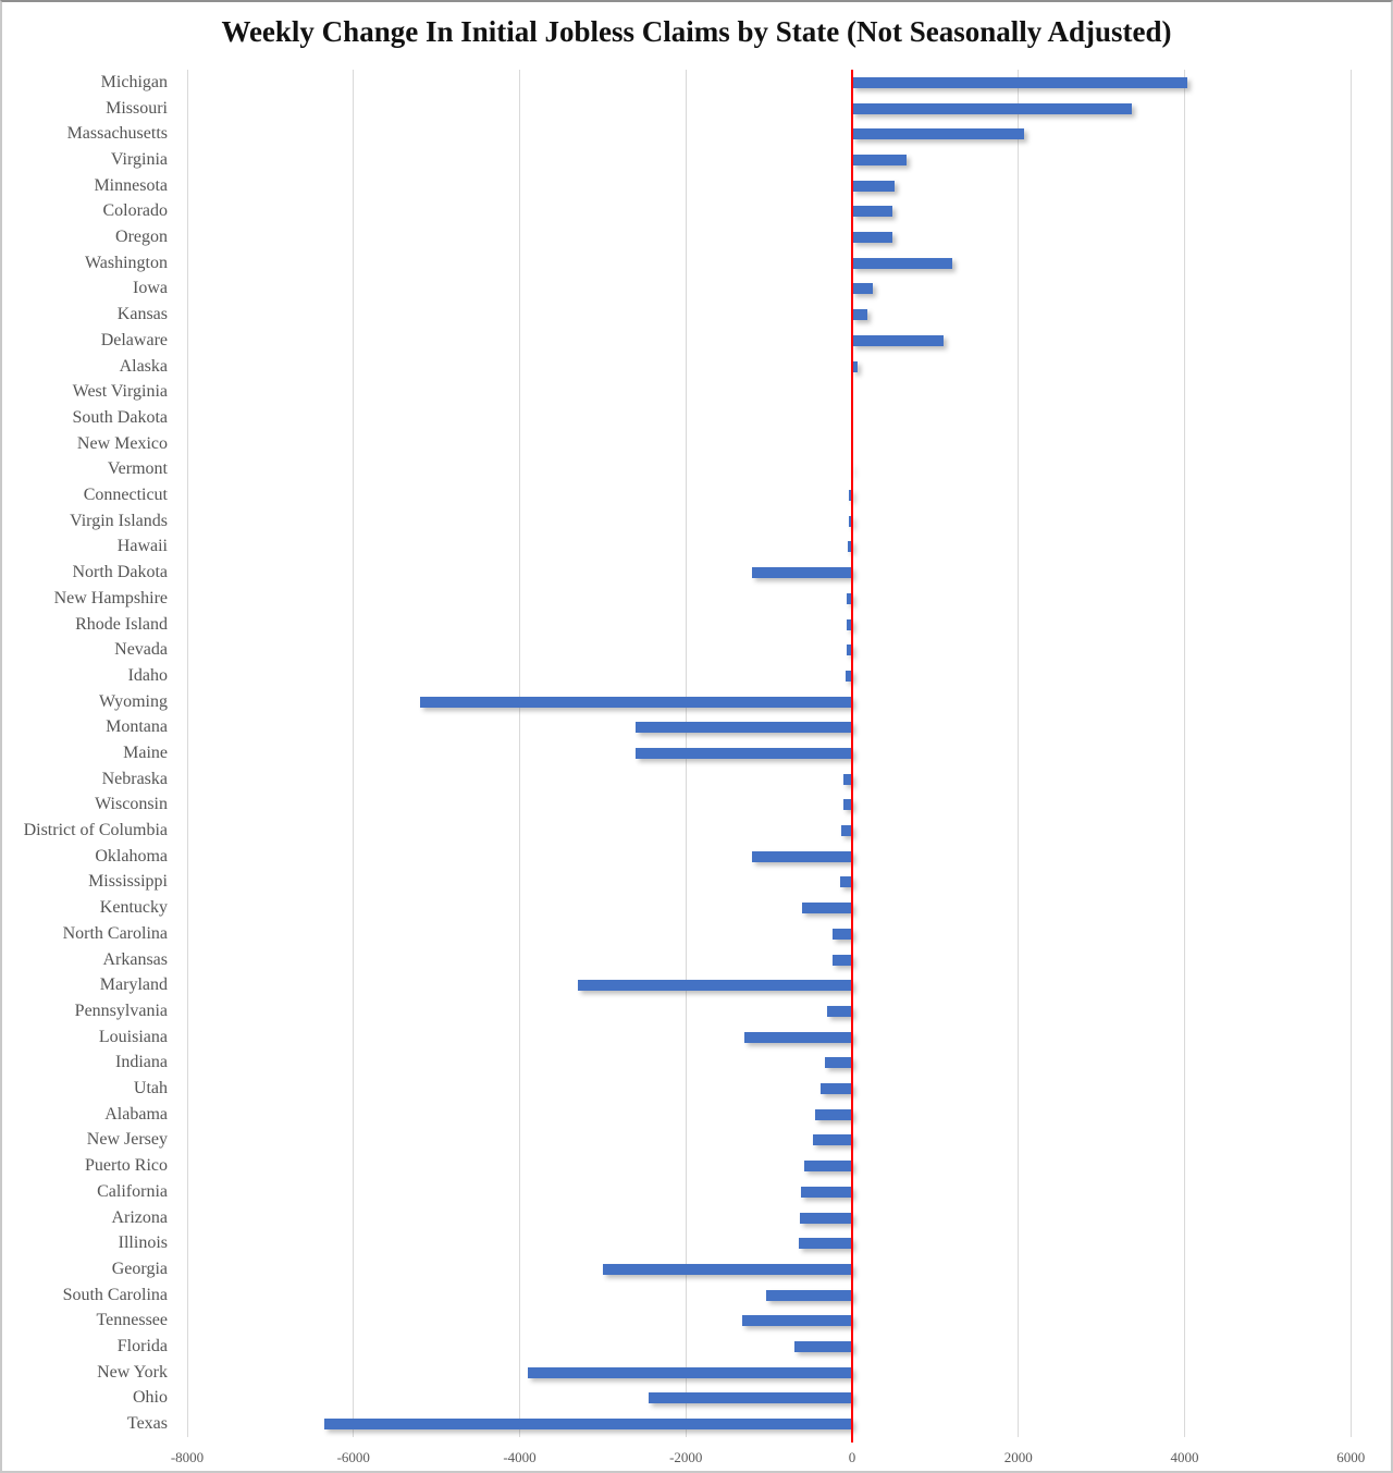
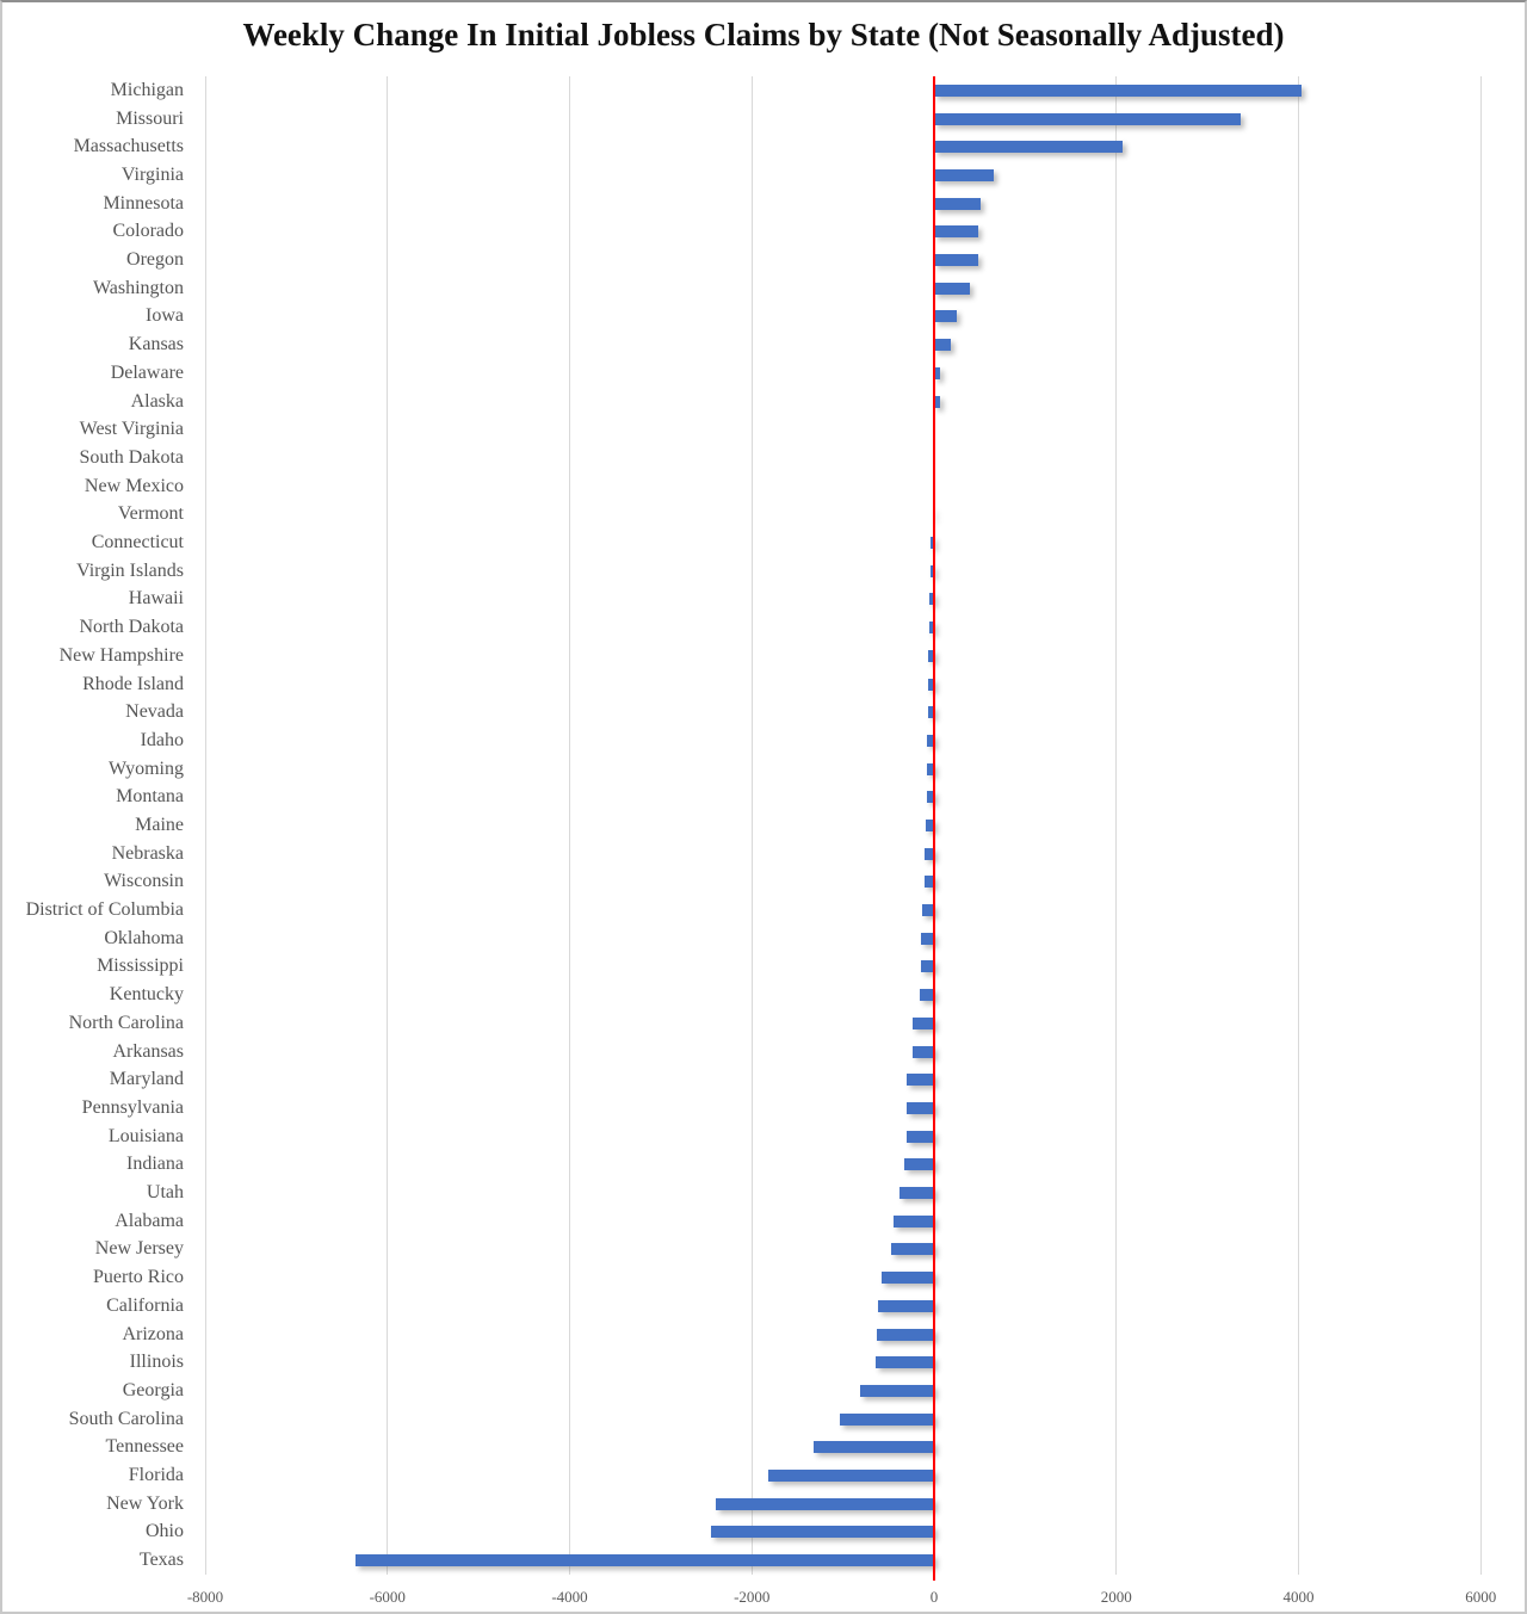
Washington: 1200 -> 400
Delaware: 1100 -> 100
North Dakota: -1200 -> -100
Wyoming: -5200 -> -100
Montana: -2600 -> -100
Maine: -2600 -> -100
Oklahoma: -1200 -> -100
Kentucky: -600 -> -200
Maryland: -3300 -> -300
Louisiana: -1300 -> -300
Georgia: -3000 -> -800
Florida: -700 -> -1800
New York: -3900 -> -2400
